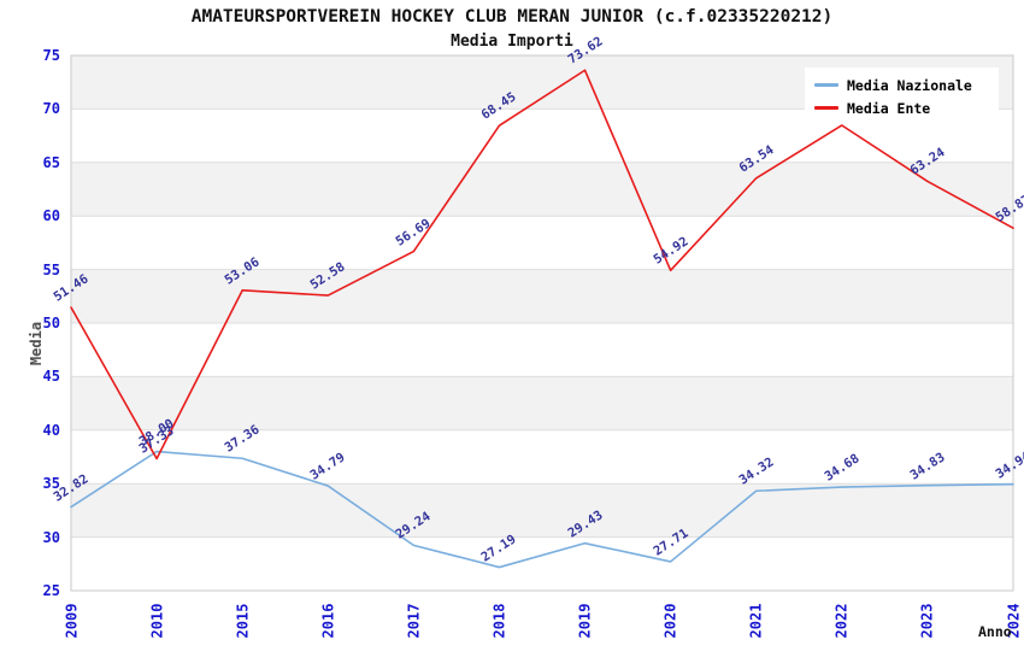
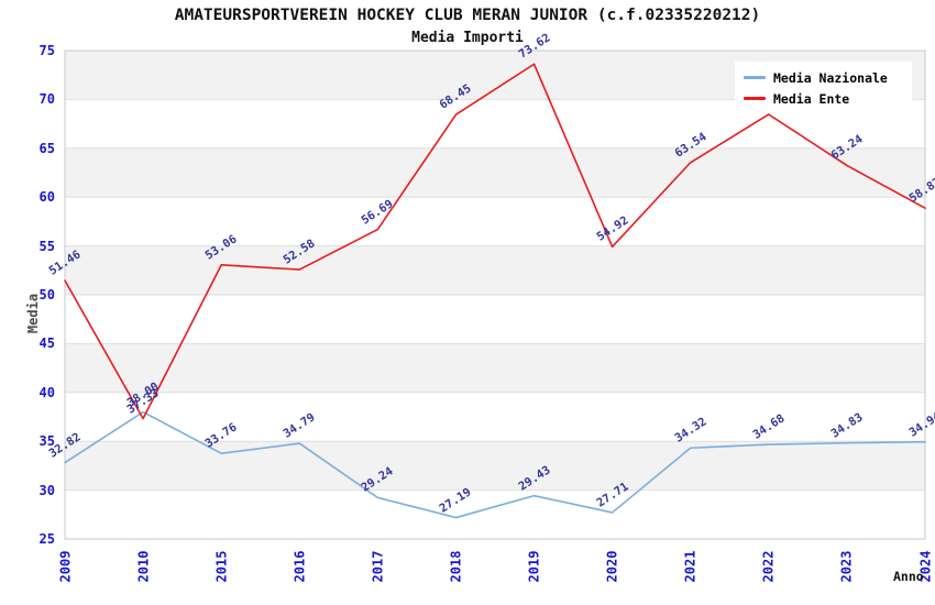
Media Nazionale/2015: 37.36 -> 33.76
